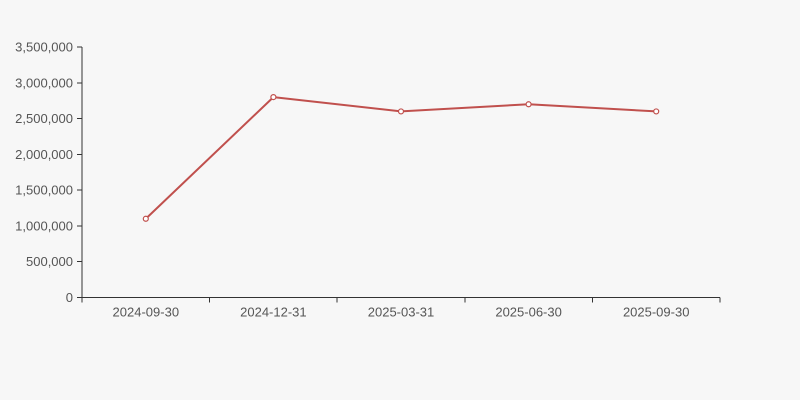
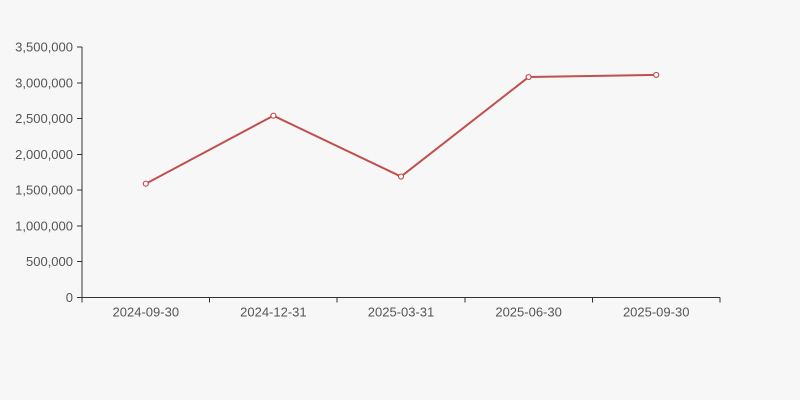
2024-09-30: 1100000 -> 1600000
2024-12-31: 2800000 -> 2500000
2025-03-31: 2600000 -> 1700000
2025-06-30: 2700000 -> 3100000
2025-09-30: 2600000 -> 3100000
